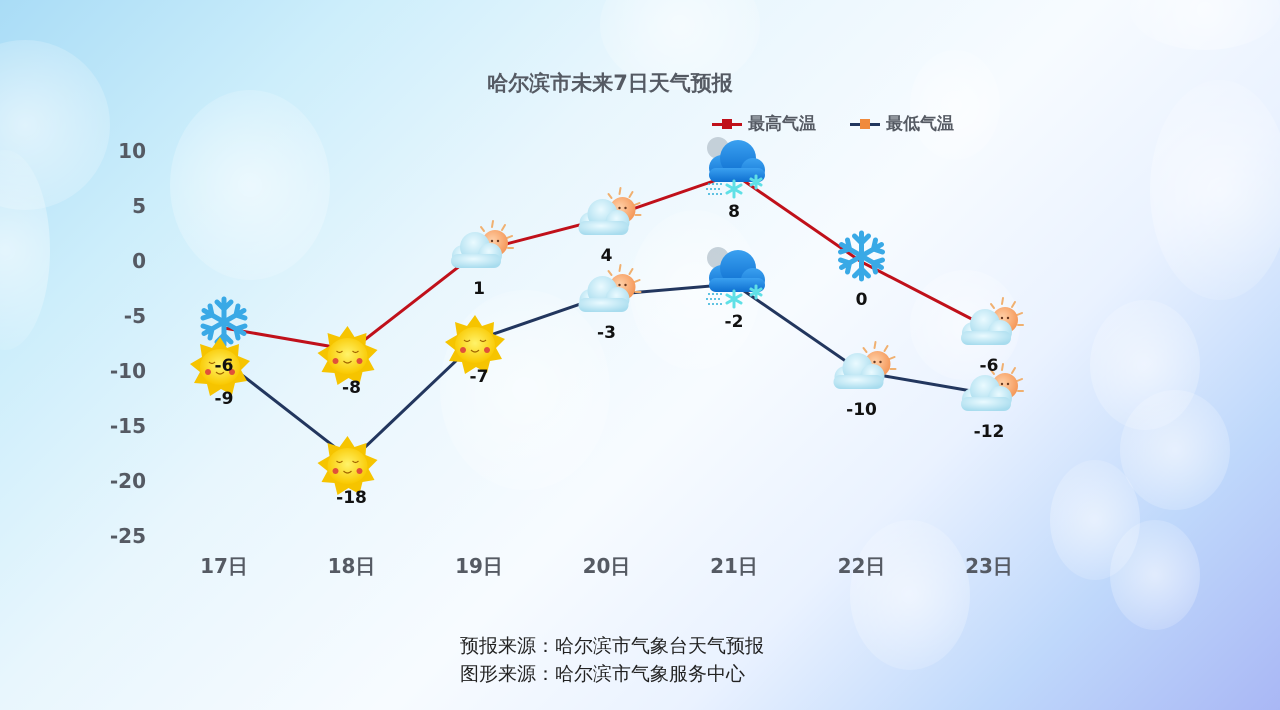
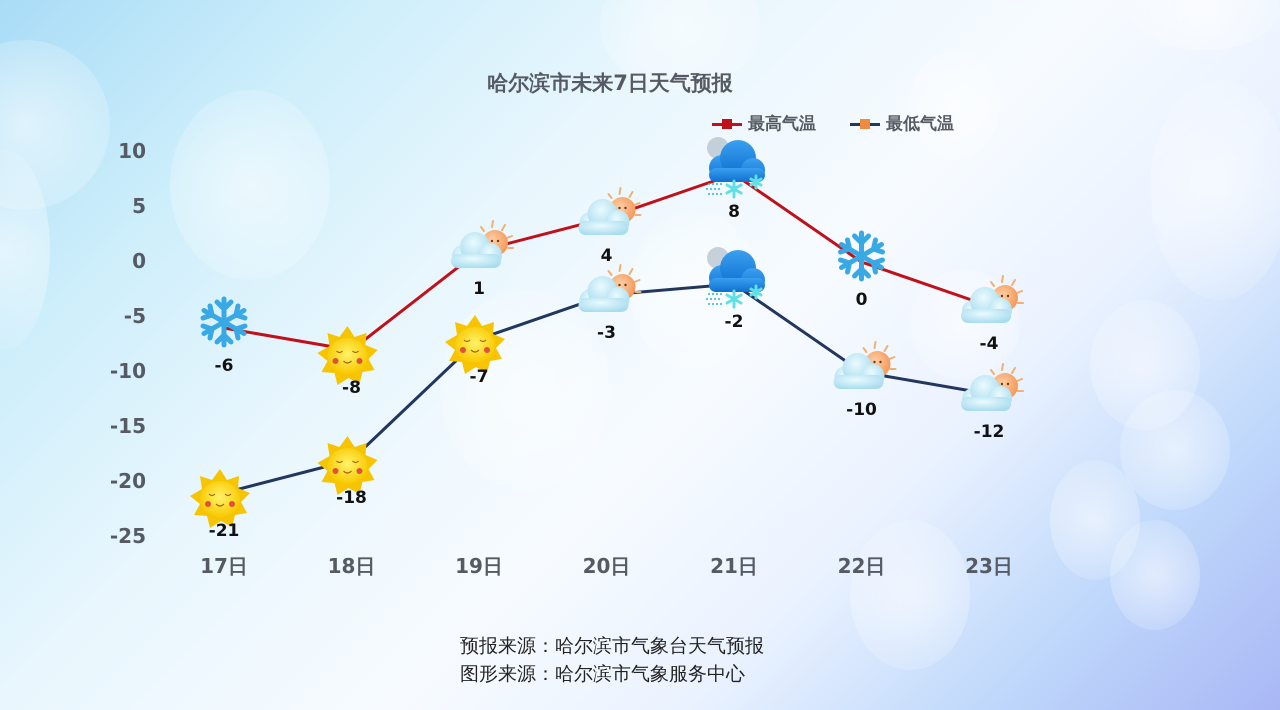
最低气温/17日: -9 -> -21
最高气温/23日: -6 -> -4
